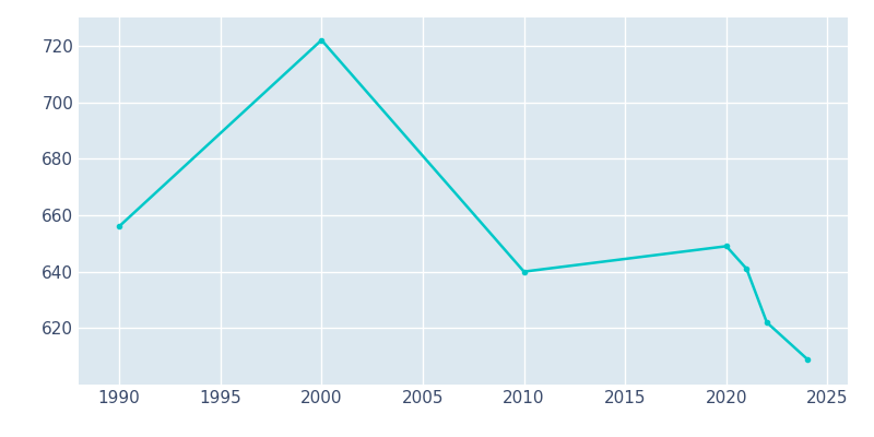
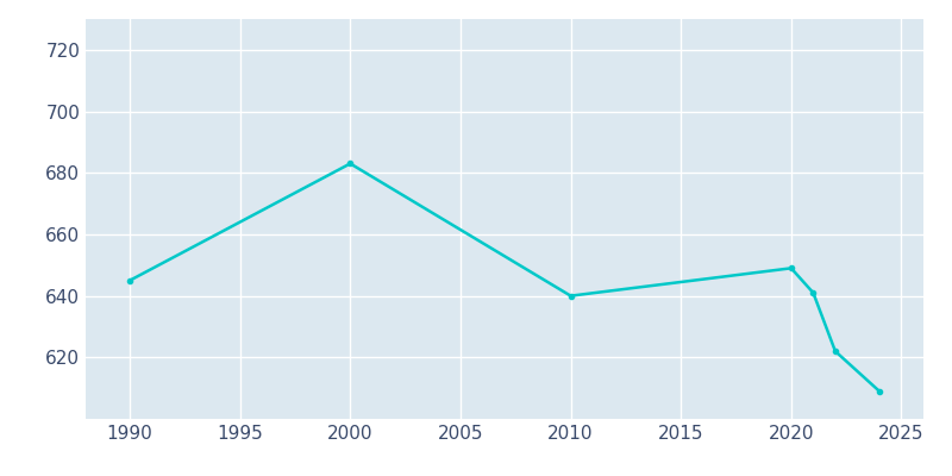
1990: 656 -> 645
2000: 722 -> 683
